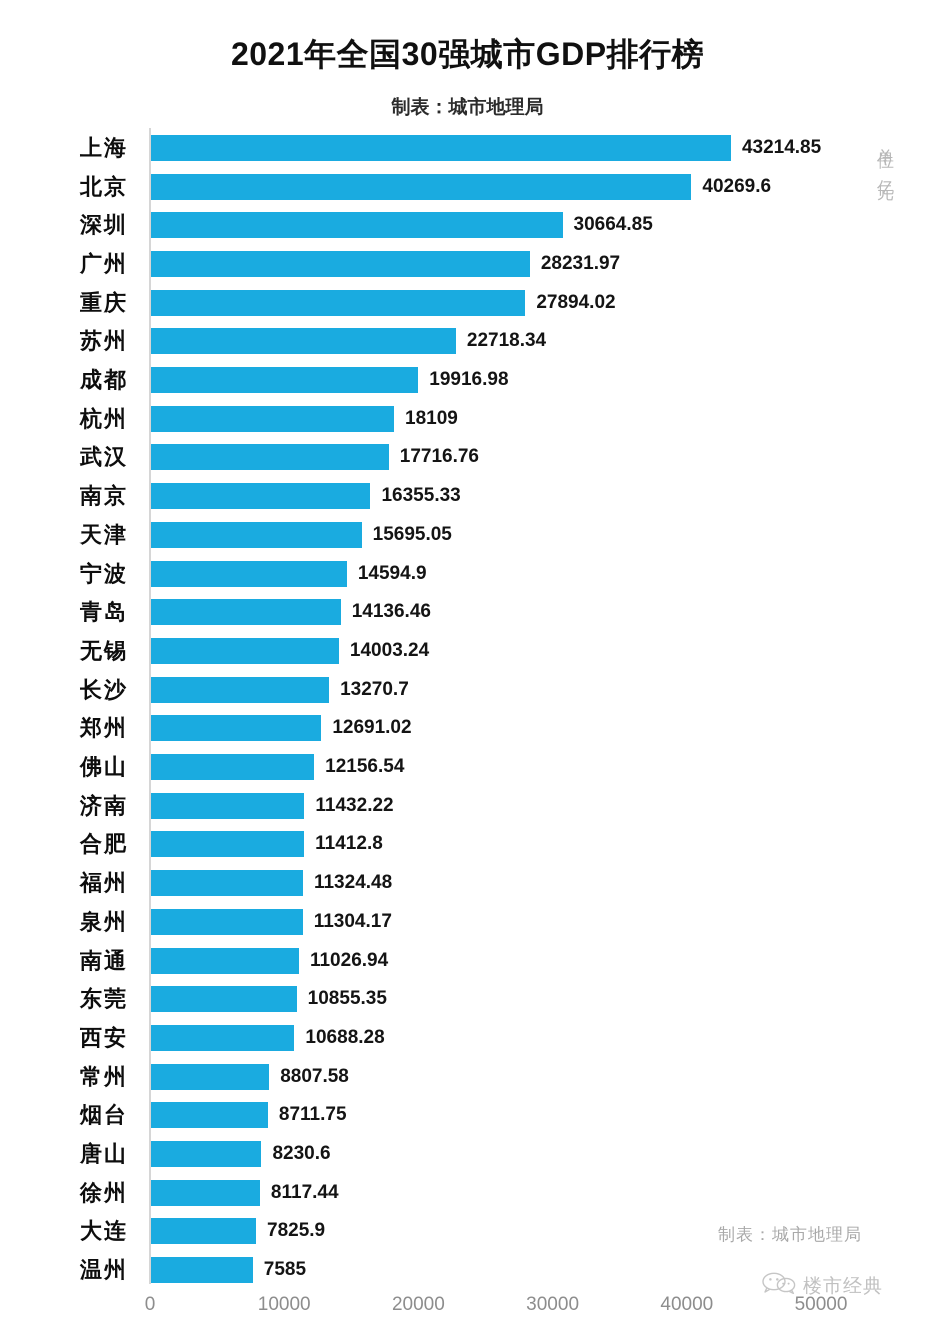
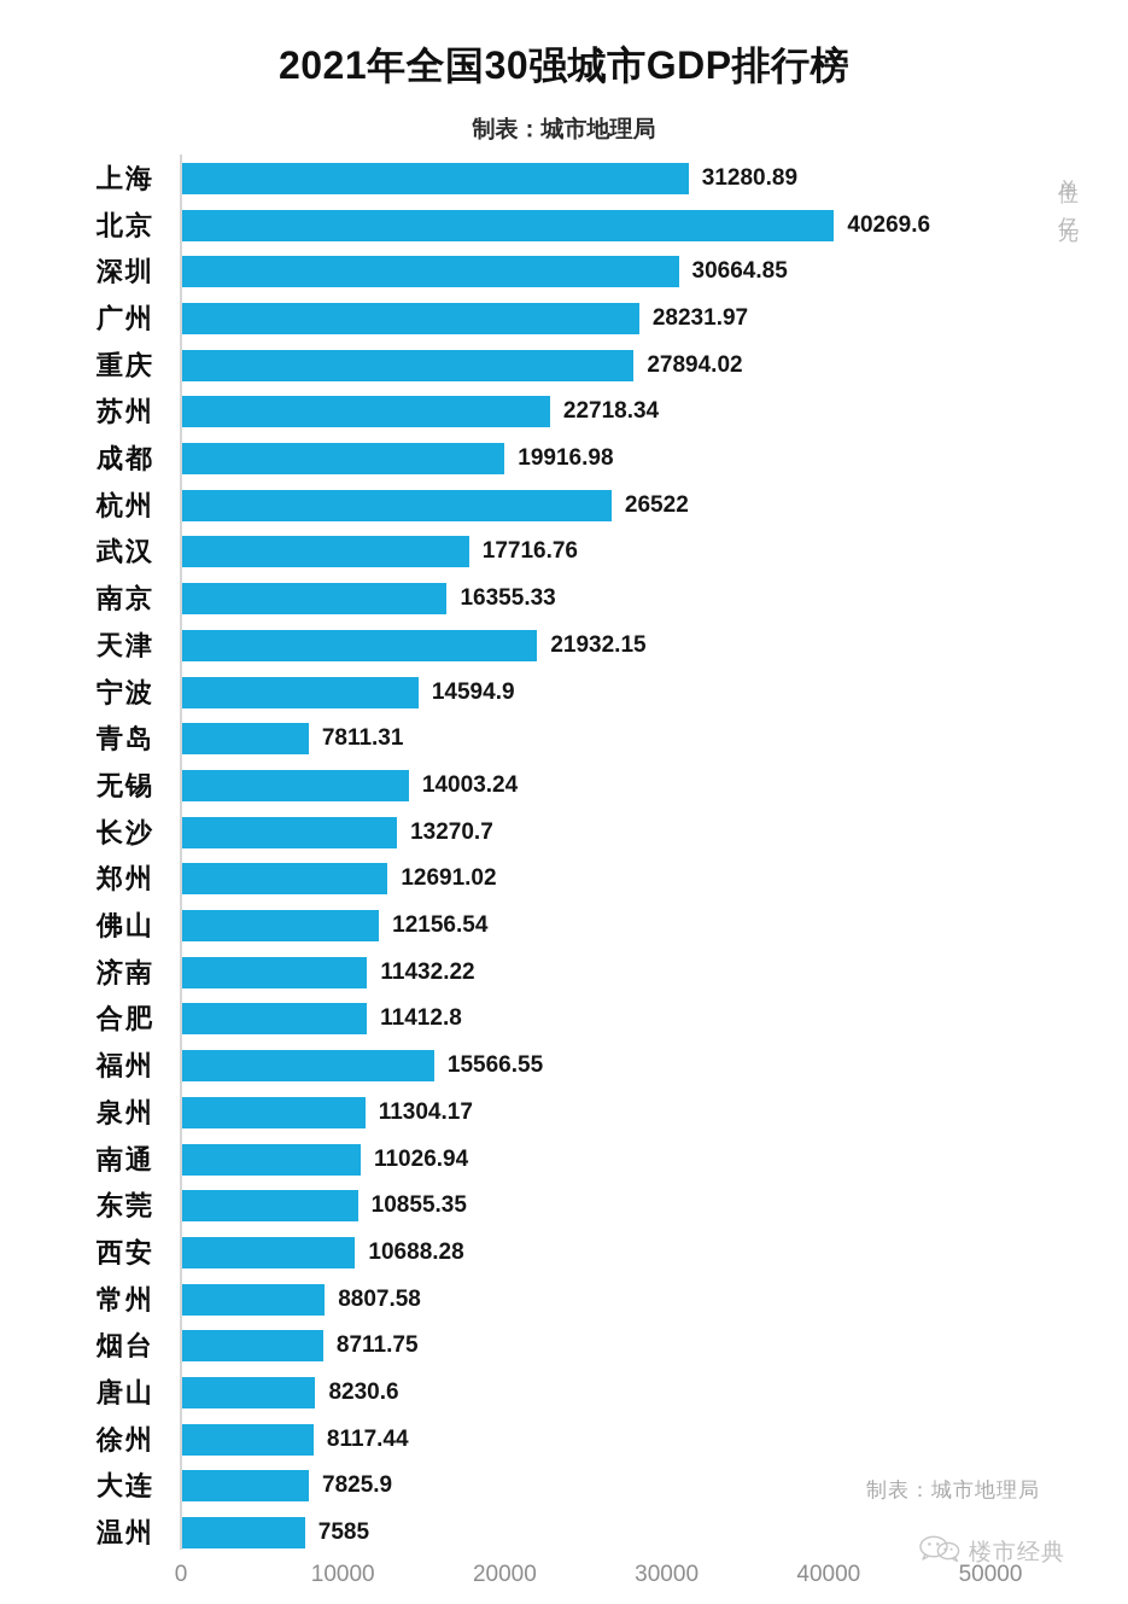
上海: 43214.85 -> 31280.89
杭州: 18109 -> 26522
天津: 15695.05 -> 21932.15
青岛: 14136.46 -> 7811.31
福州: 11324.48 -> 15566.55
